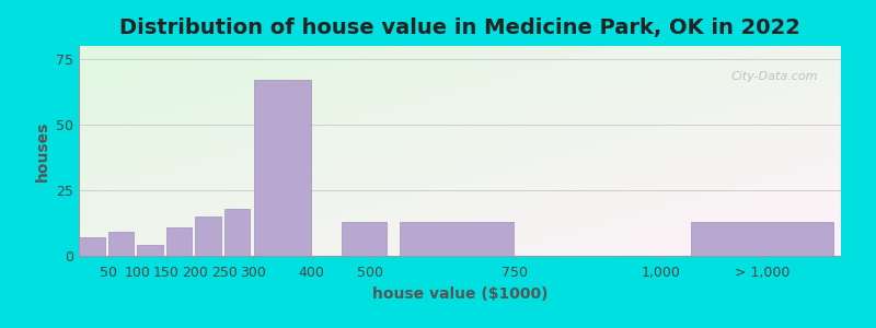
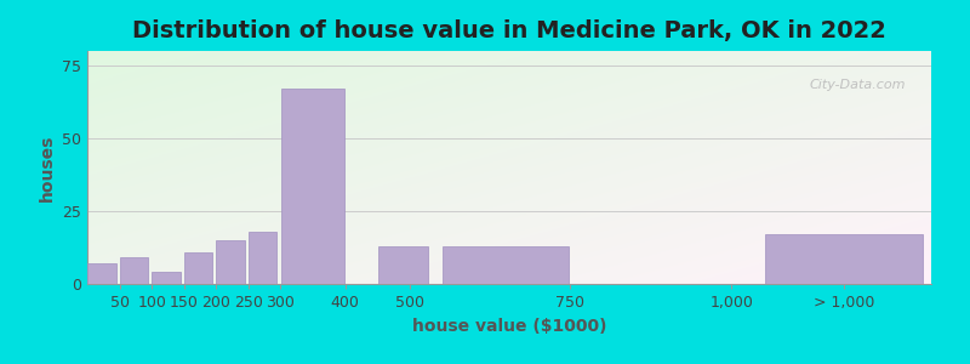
> 1,000: 13 -> 17
